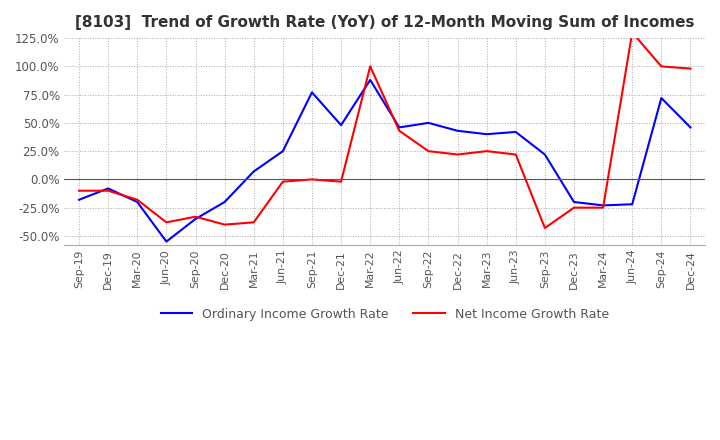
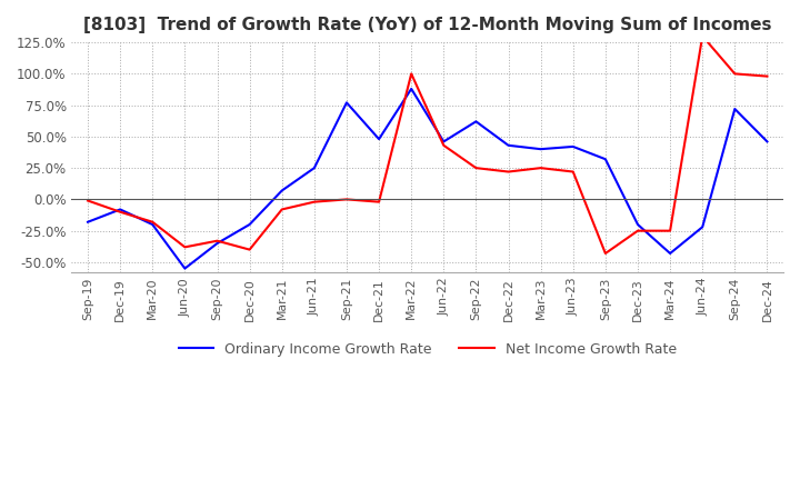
Net Income Growth Rate/Sep-19: -10% -> -1%
Net Income Growth Rate/Mar-21: -38% -> -8%
Ordinary Income Growth Rate/Sep-22: 50% -> 62%
Ordinary Income Growth Rate/Sep-23: 22% -> 32%
Ordinary Income Growth Rate/Mar-24: -23% -> -43%
